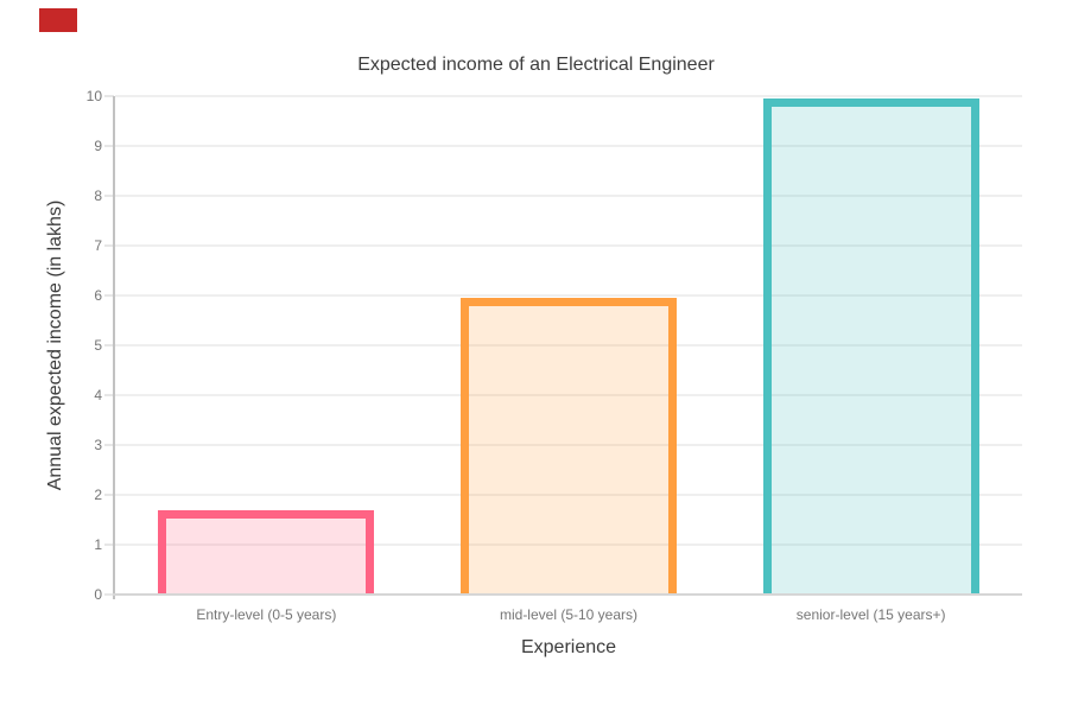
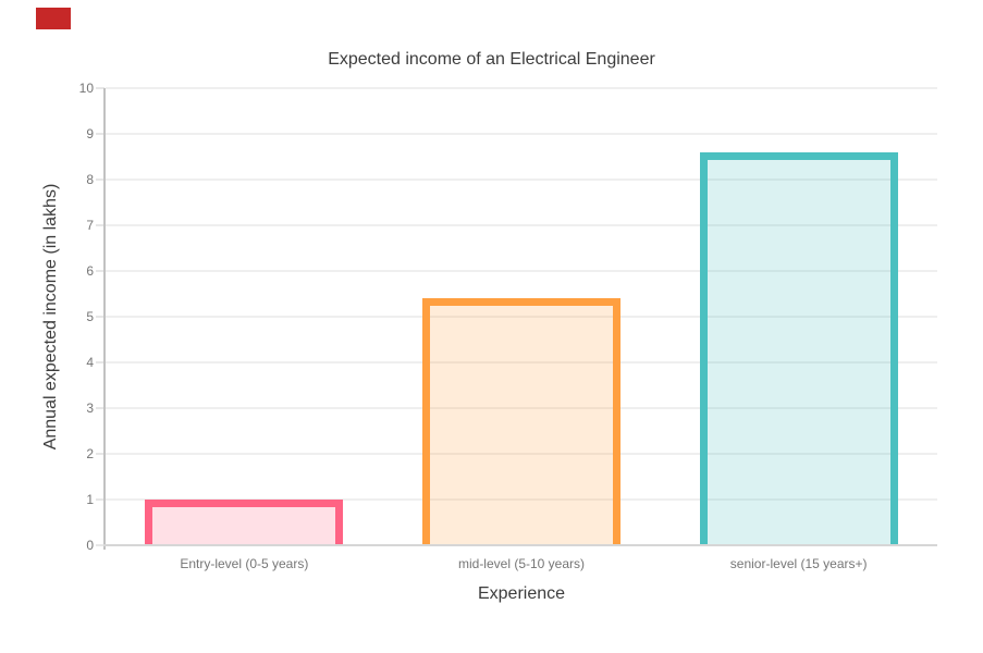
Entry-level (0-5 years): 1.7 -> 1.0
mid-level (5-10 years): 6.0 -> 5.4
senior-level (15 years+): 9.9 -> 8.6
